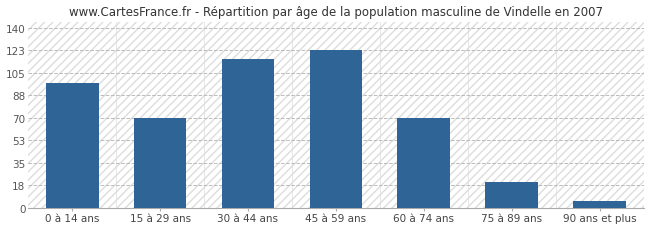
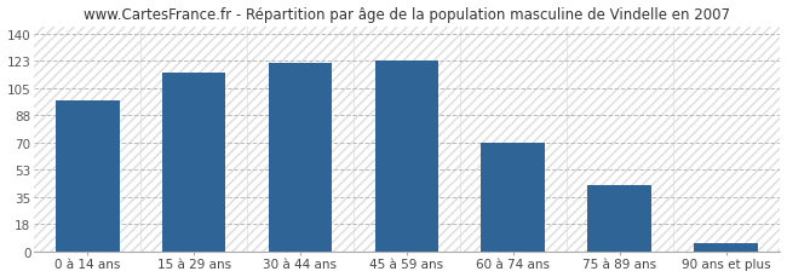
15 à 29 ans: 70 -> 115
30 à 44 ans: 116 -> 121
75 à 89 ans: 20 -> 43
